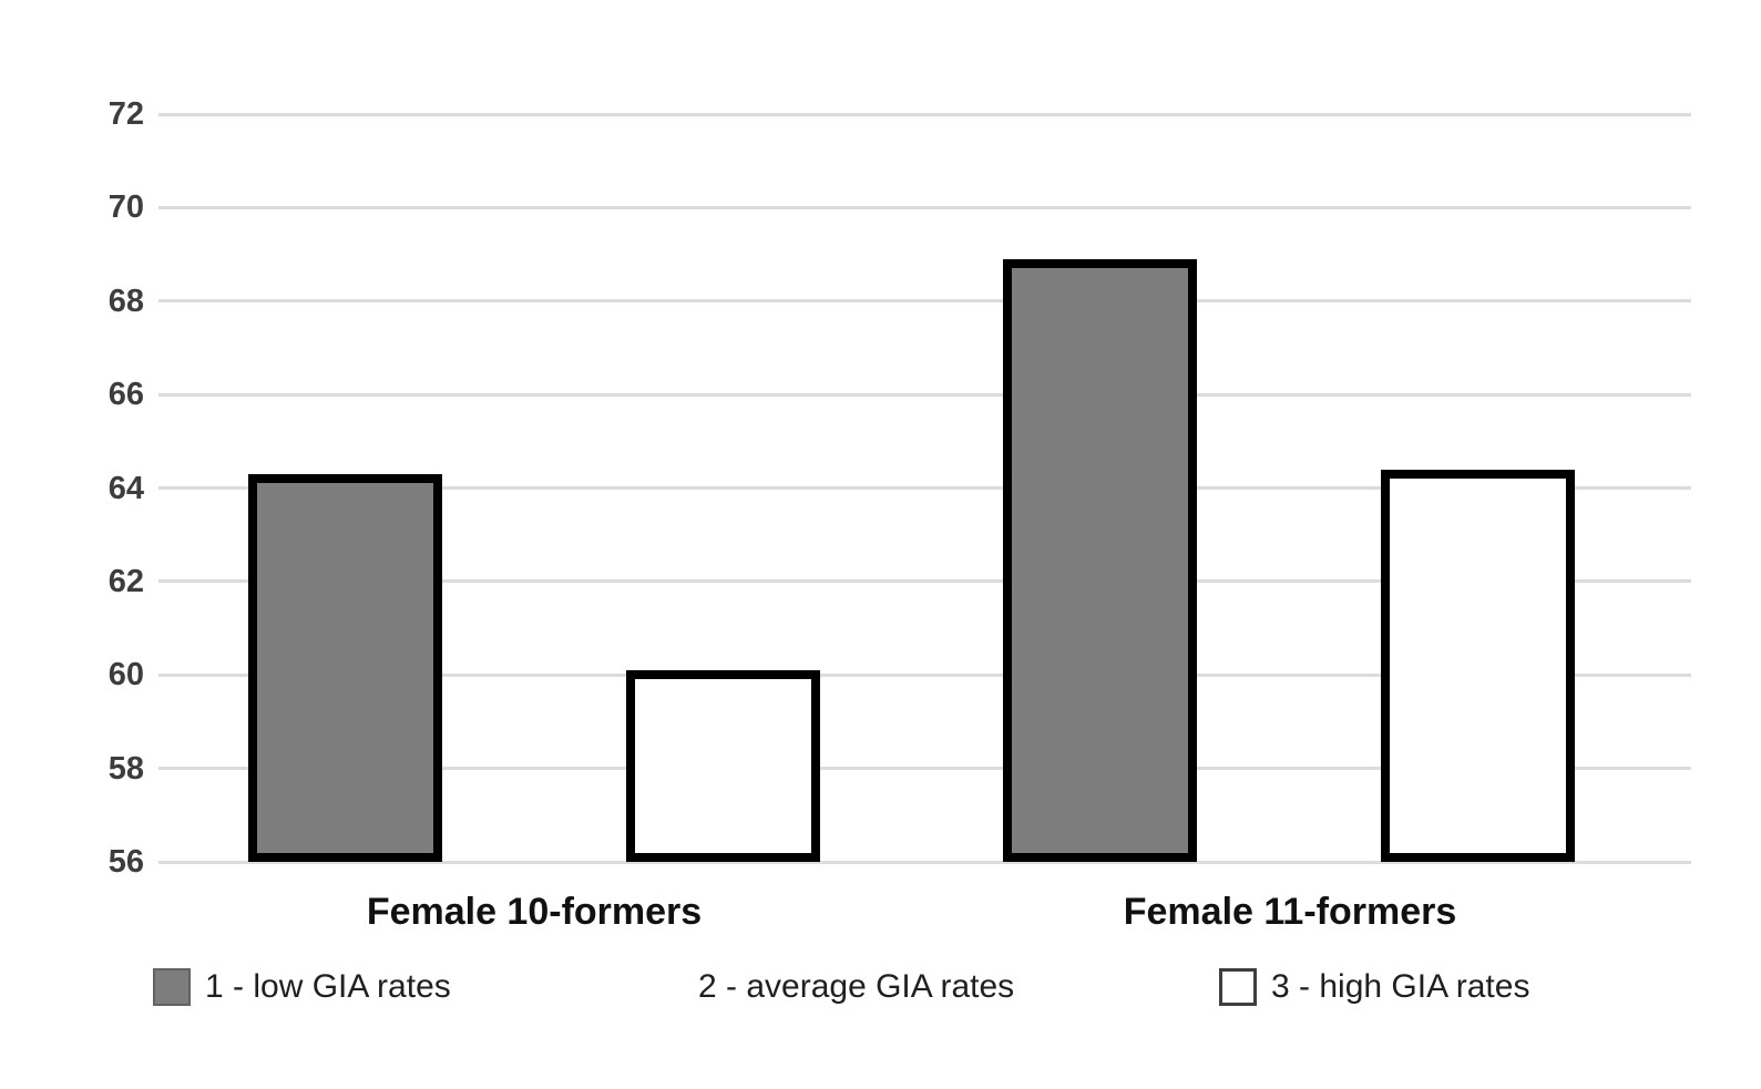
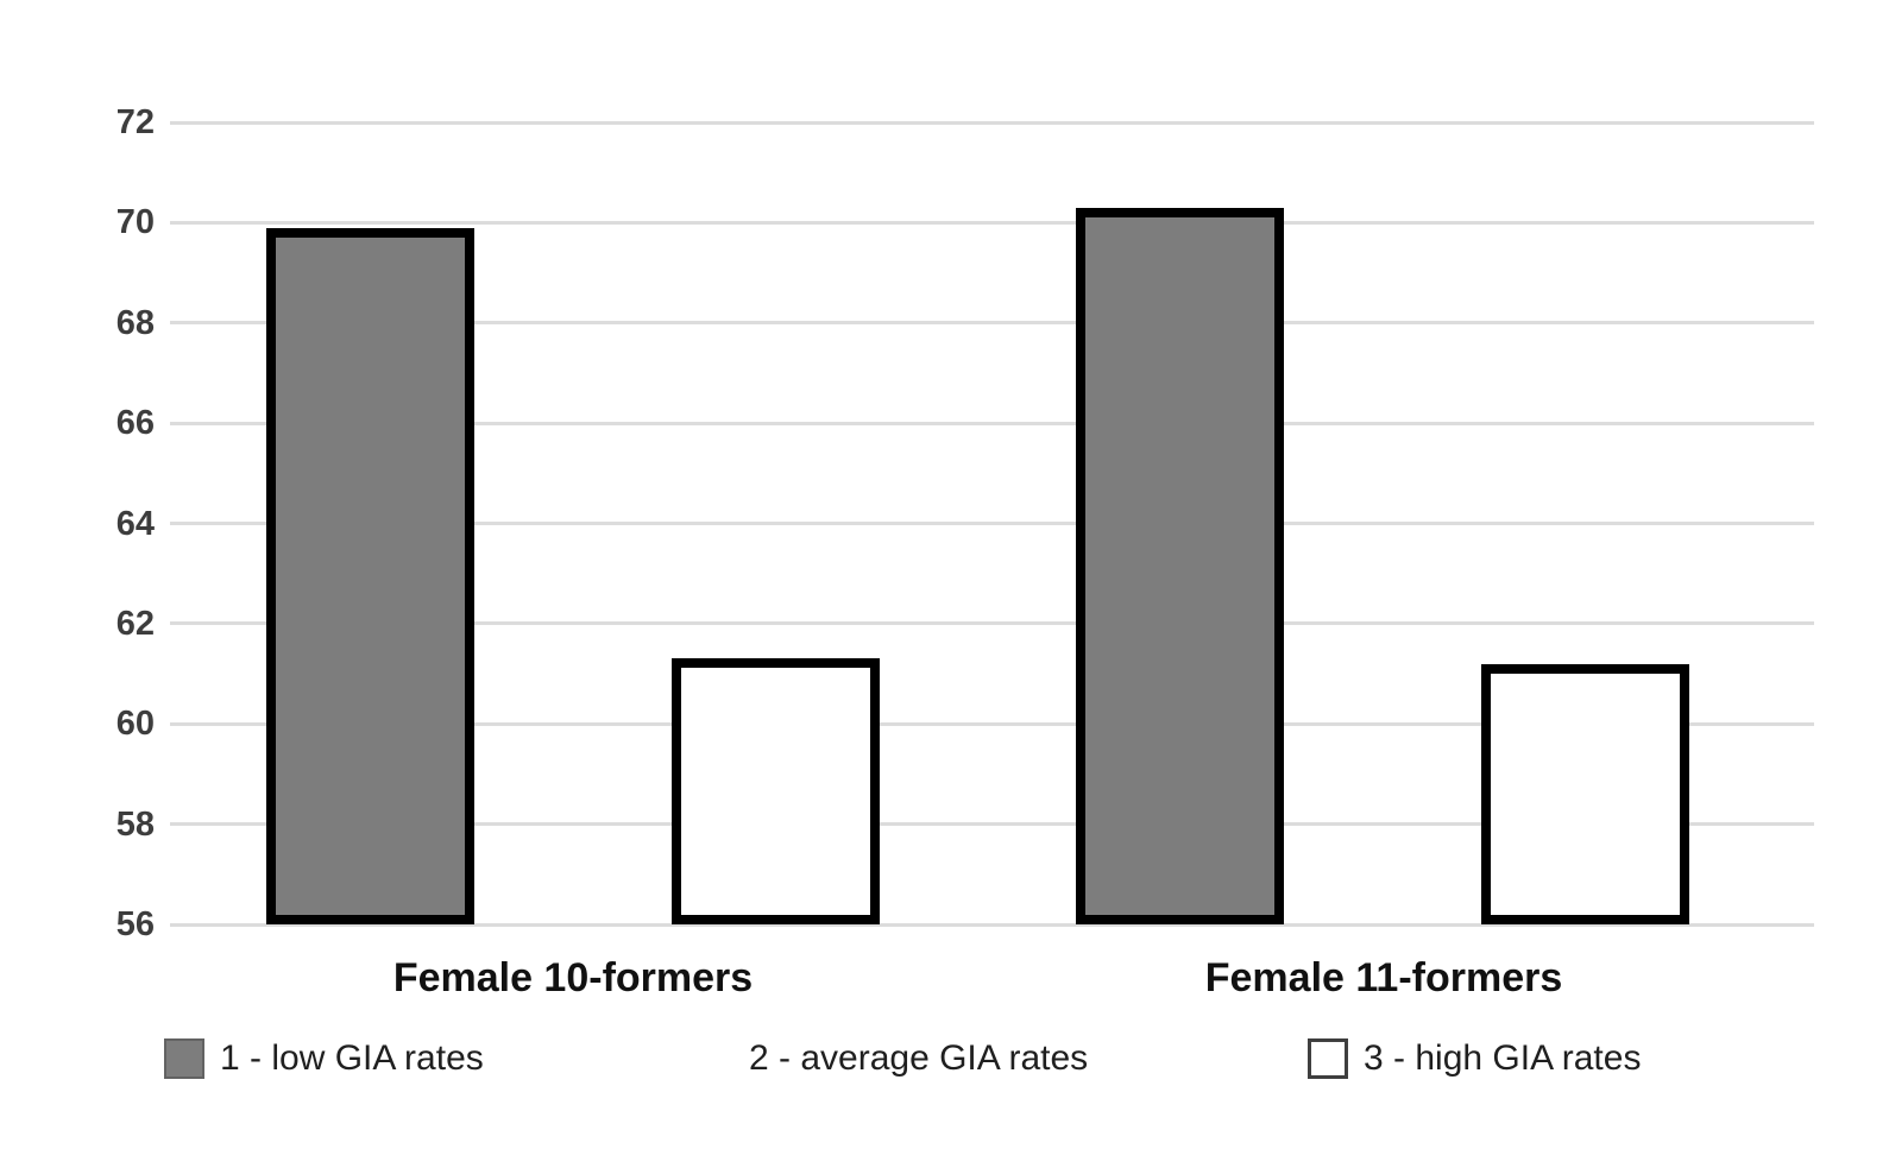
1 - low GIA rates/Female 10-formers: 64.3 -> 69.9
3 - high GIA rates/Female 10-formers: 60.1 -> 61.3
1 - low GIA rates/Female 11-formers: 68.9 -> 70.3
3 - high GIA rates/Female 11-formers: 64.4 -> 61.2
